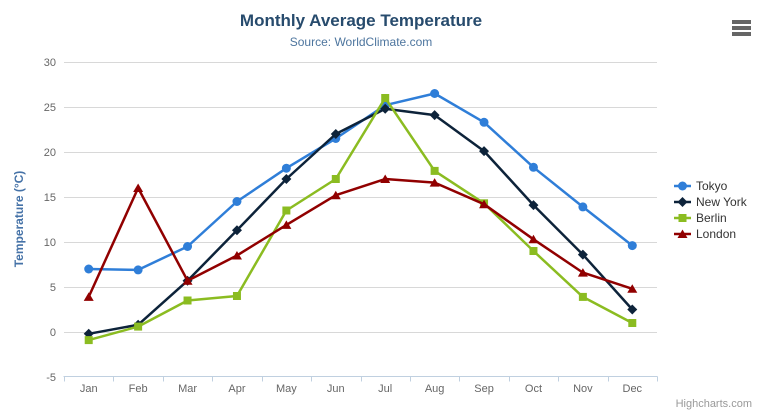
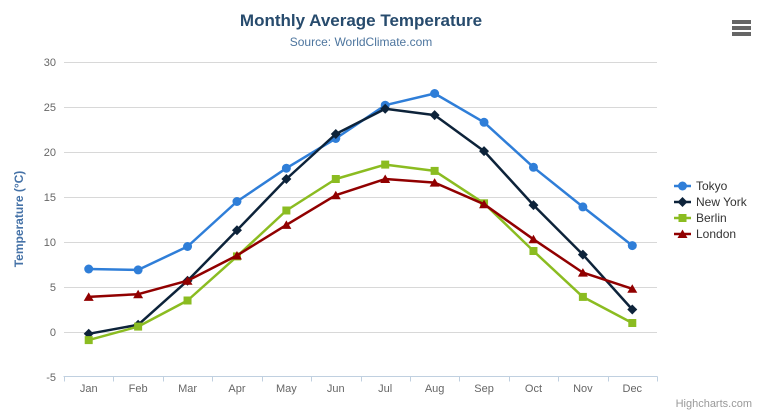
London/Feb: 16 -> 4
Berlin/Apr: 4 -> 8
Berlin/Jul: 26 -> 19
